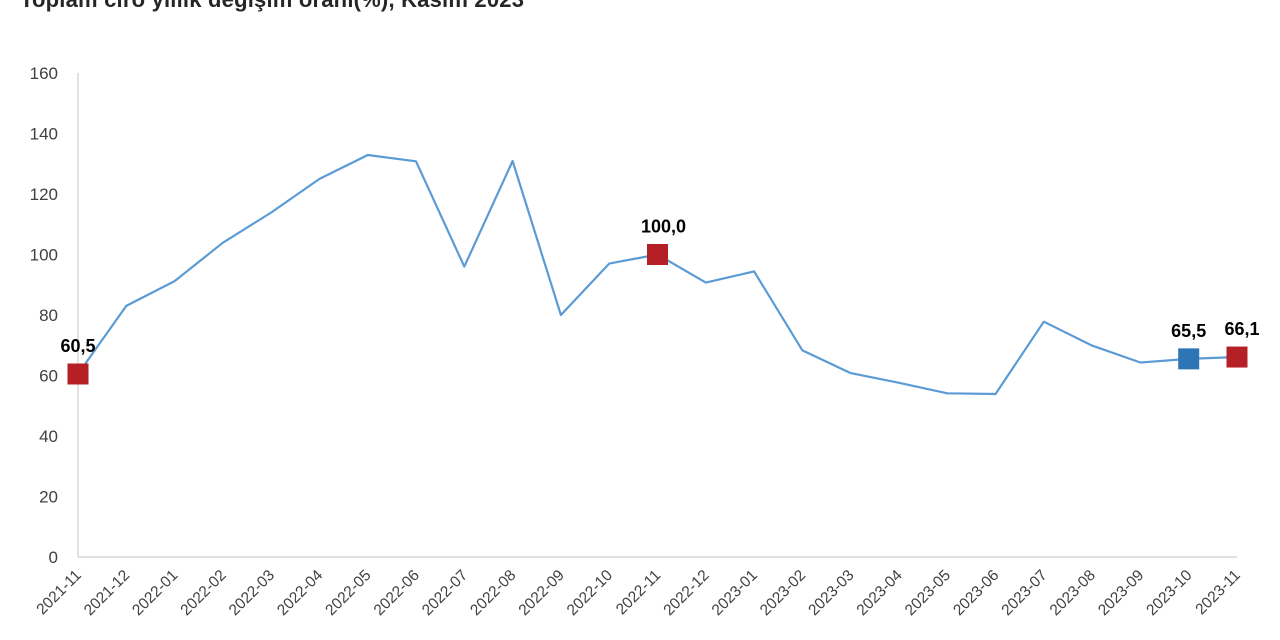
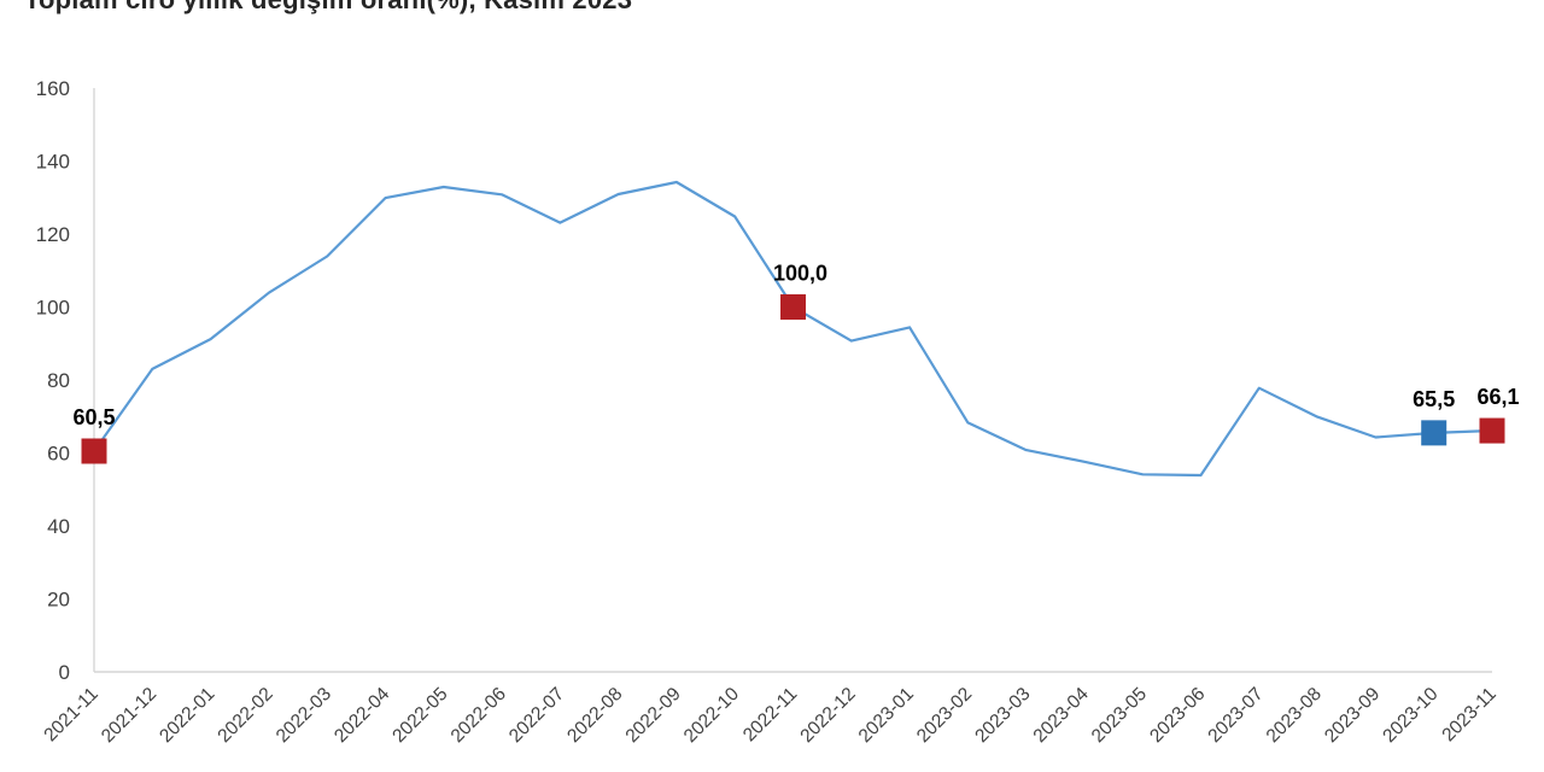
2022-04: 125 -> 130
2022-07: 96 -> 123
2022-09: 80 -> 134
2022-10: 97 -> 125
